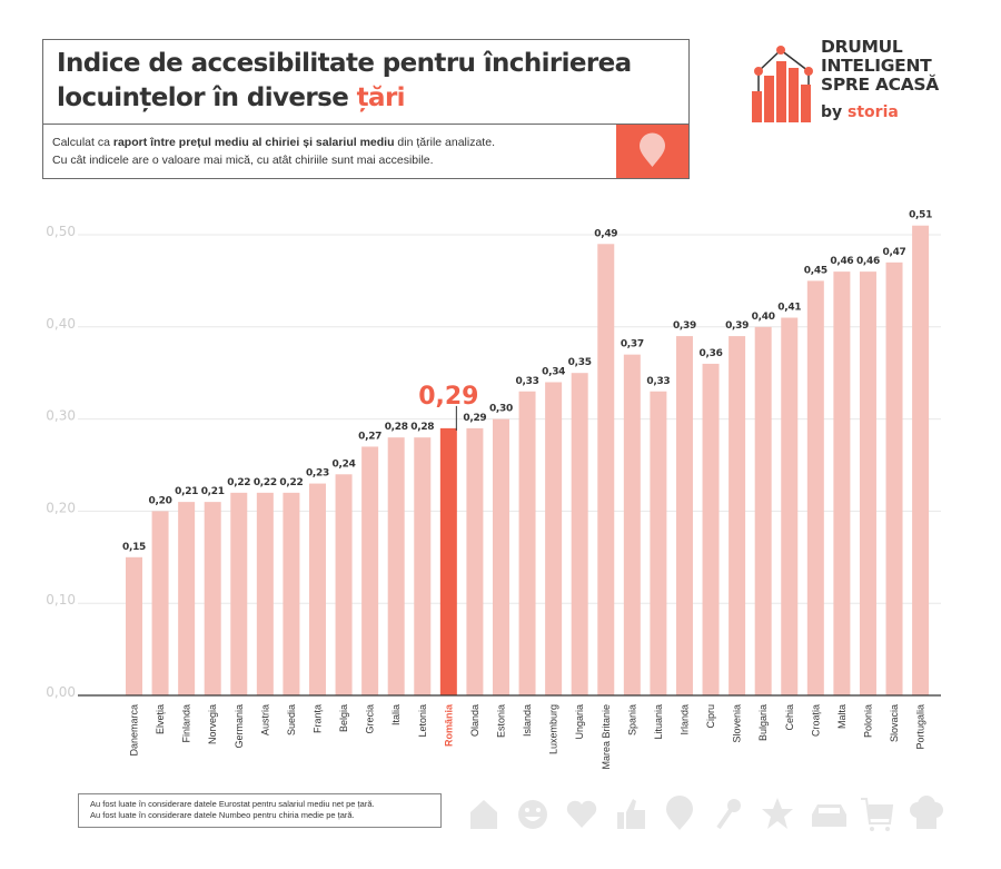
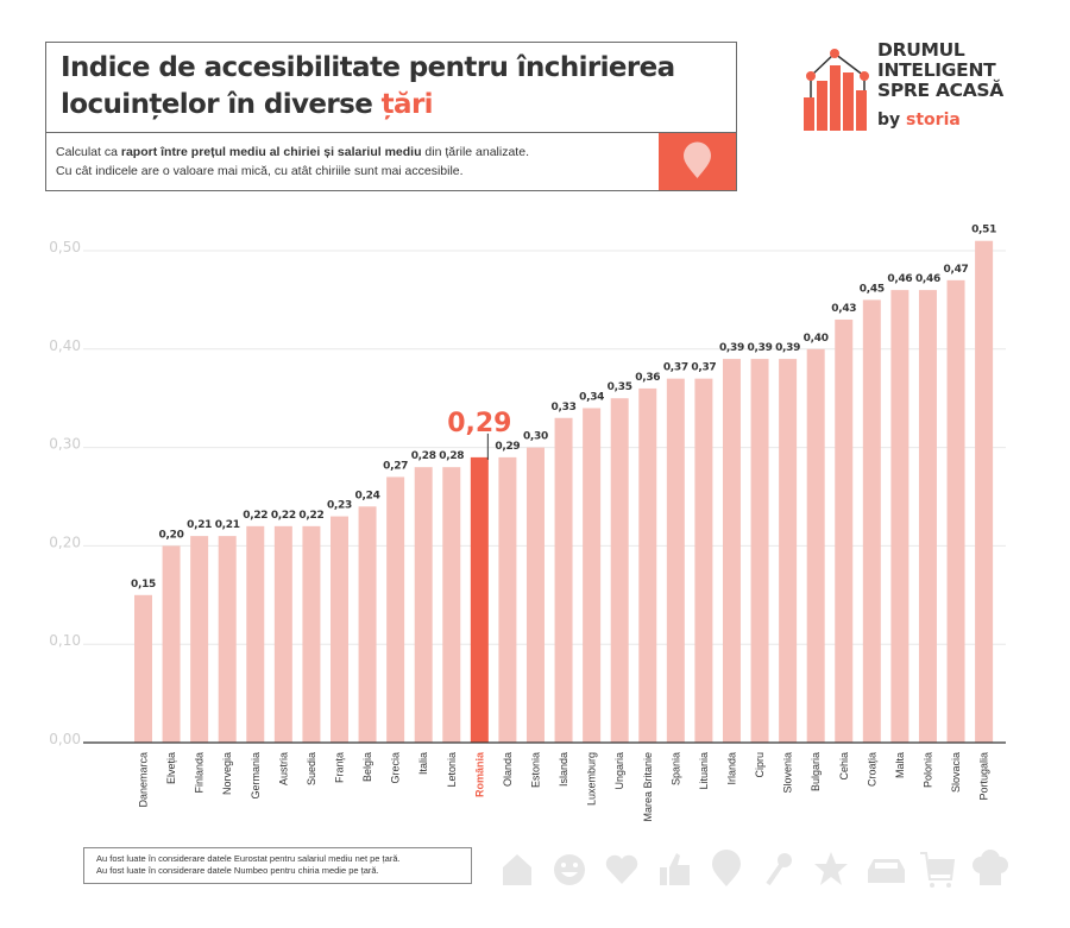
Marea Britanie: 0,49 -> 0,36
Lituania: 0,33 -> 0,37
Cipru: 0,36 -> 0,39
Cehia: 0,41 -> 0,43
